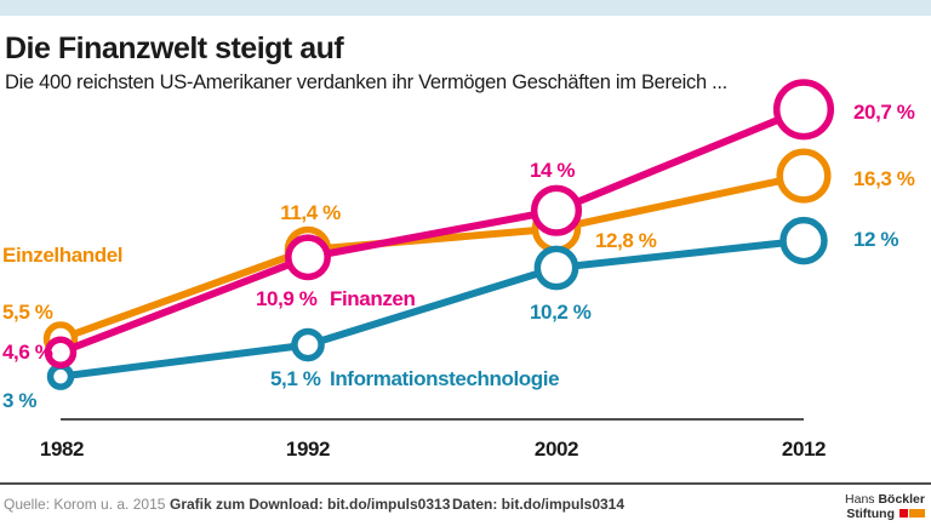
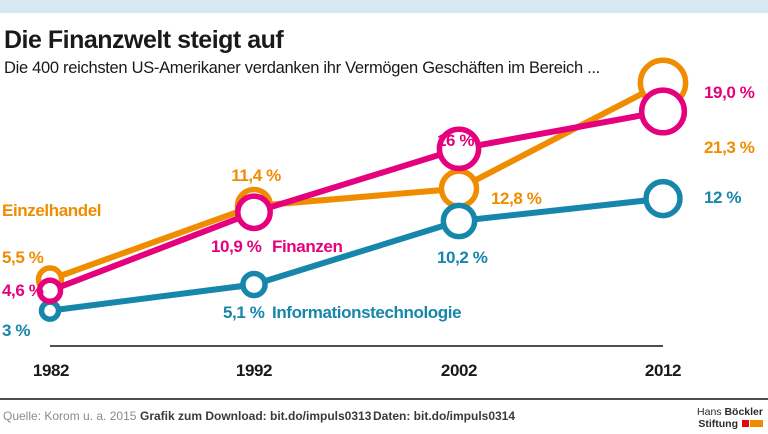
Finanzen/2002: 14 -> 16
Einzelhandel/2012: 16,3 -> 21,3
Finanzen/2012: 20,7 -> 19,0
